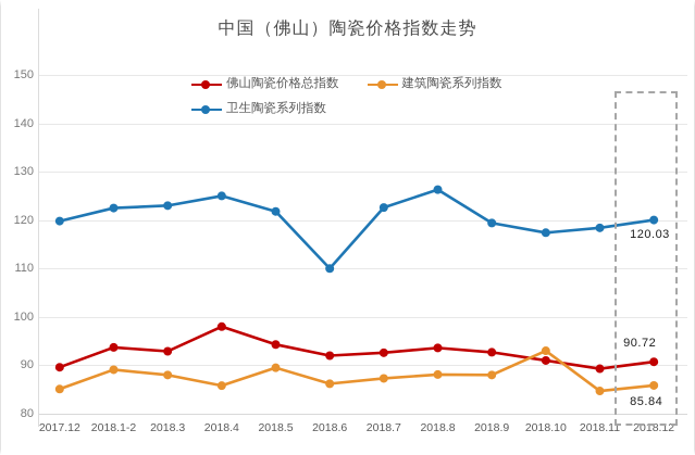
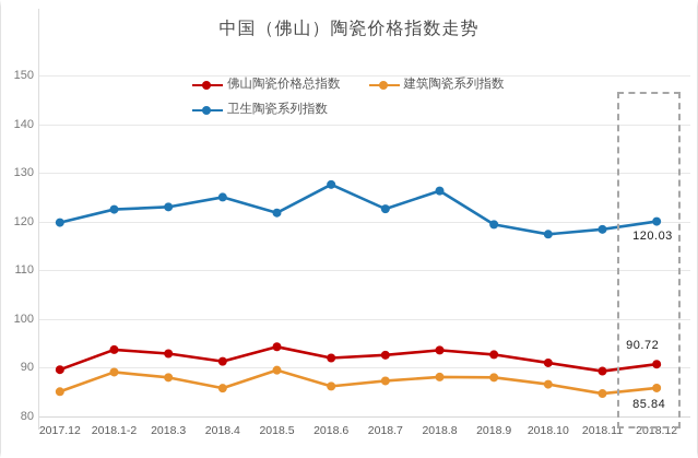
佛山陶瓷价格总指数/2018.4: 98 -> 91
卫生陶瓷系列指数/2018.6: 110 -> 128
建筑陶瓷系列指数/2018.10: 93 -> 87
